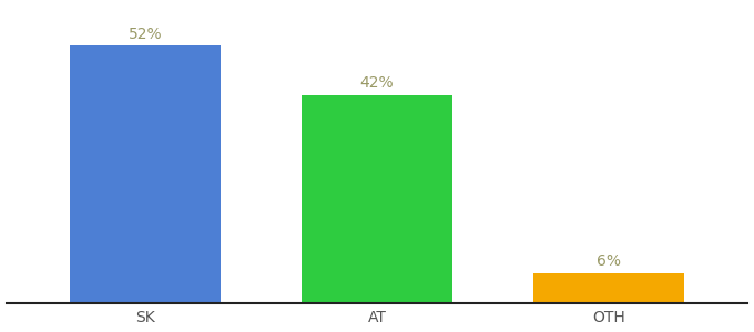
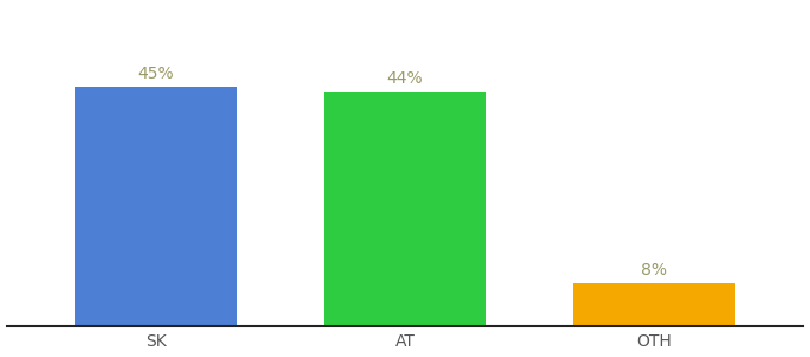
SK: 52% -> 45%
AT: 42% -> 44%
OTH: 6% -> 8%
